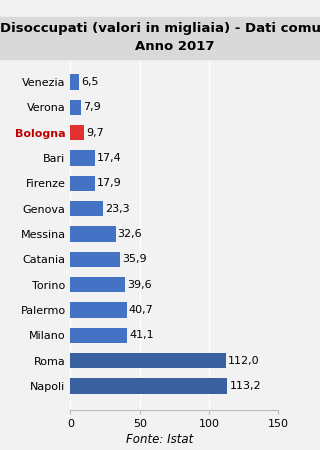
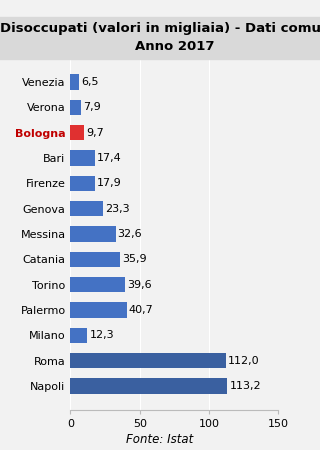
Milano: 41,1 -> 12,3
